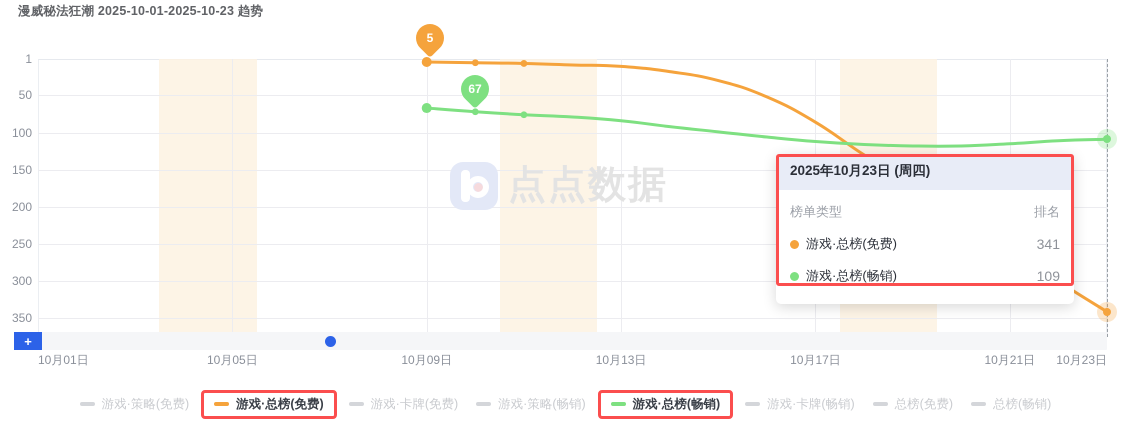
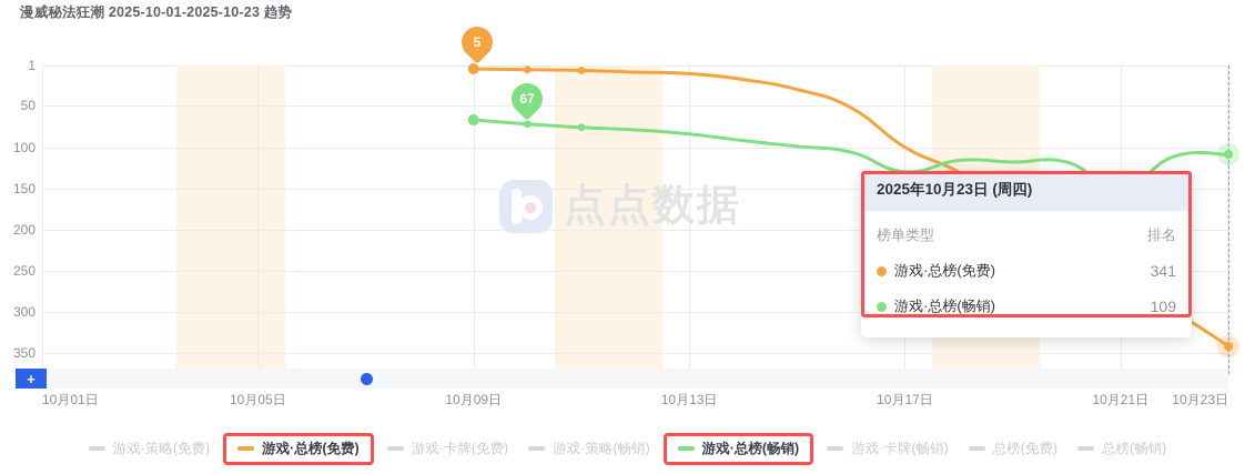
游戏·总榜(免费)/10月17日: 90 -> 100
游戏·总榜(畅销)/10月17日: 110 -> 130
游戏·总榜(免费)/10月21日: 260 -> 270
游戏·总榜(畅销)/10月21日: 120 -> 150
